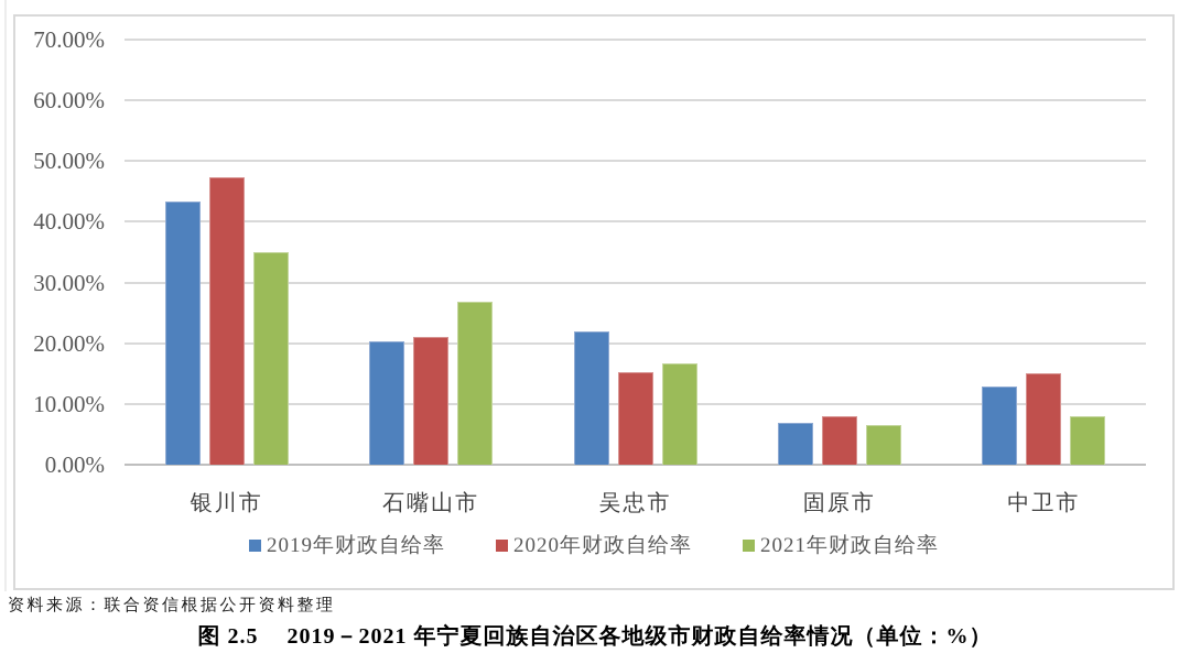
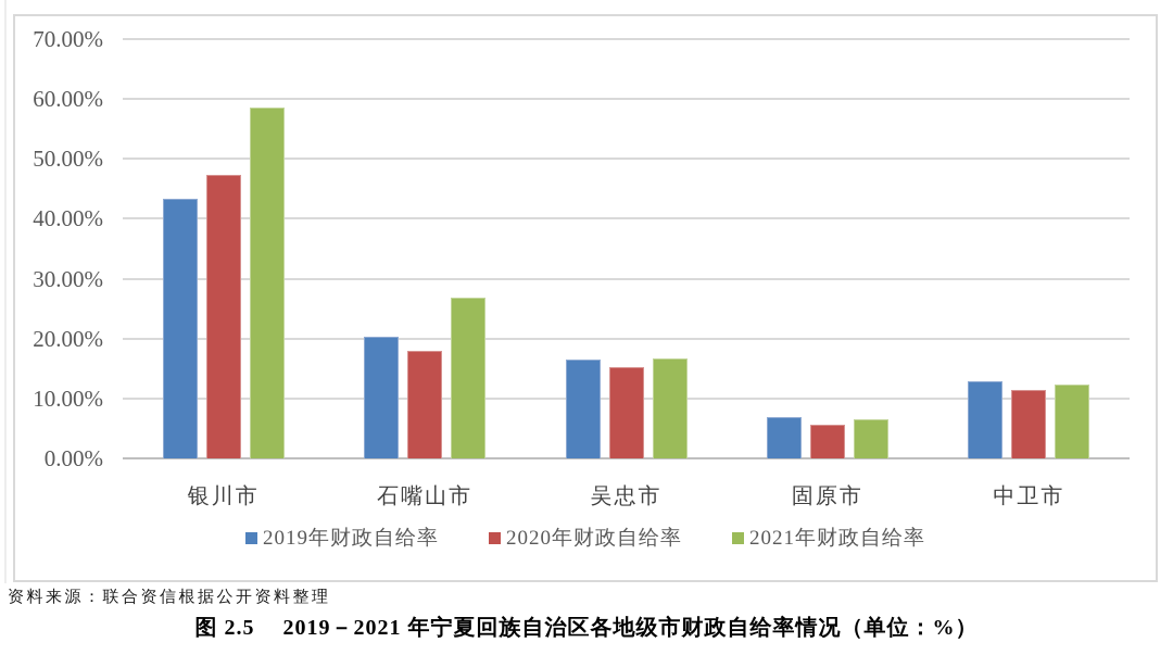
2021年财政自给率/银川市: 35% -> 59%
2020年财政自给率/石嘴山市: 21% -> 18%
2019年财政自给率/吴忠市: 22% -> 16%
2020年财政自给率/固原市: 8% -> 6%
2020年财政自给率/中卫市: 15% -> 12%
2021年财政自给率/中卫市: 8% -> 12%
